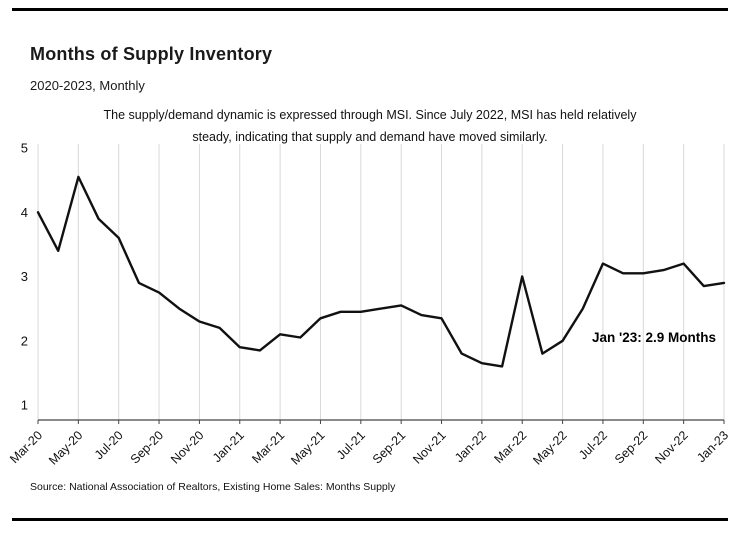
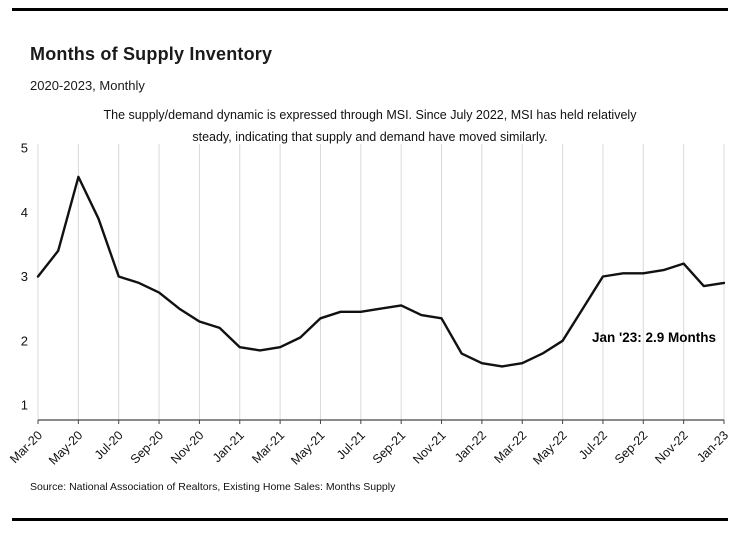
Mar-20: 4.0 -> 3.0
Jul-20: 3.6 -> 3.0
Mar-21: 2.1 -> 1.9
Mar-22: 3.0 -> 1.6
Jul-22: 3.2 -> 3.0
